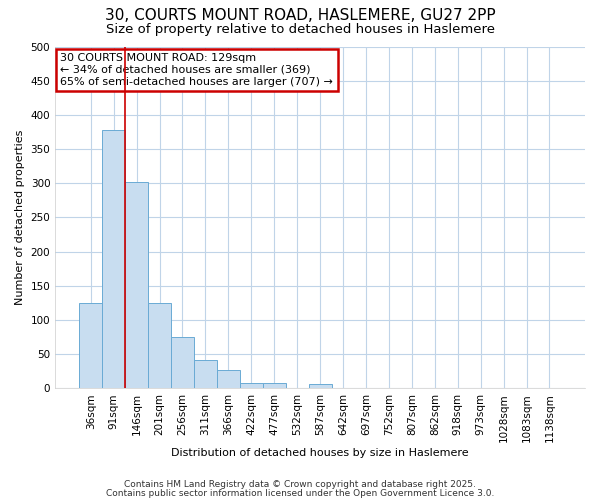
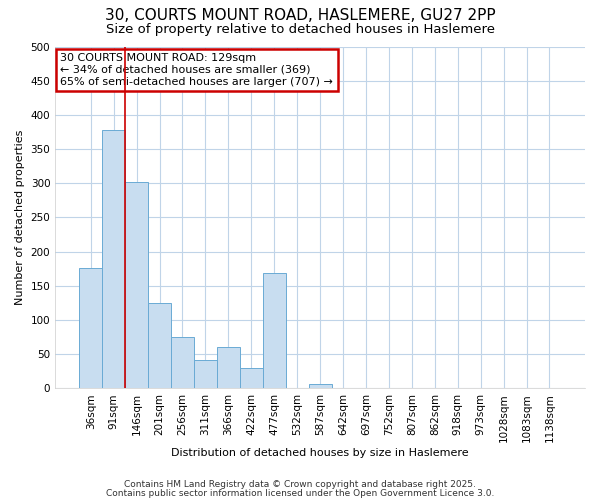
36sqm: 125 -> 176
366sqm: 27 -> 60
422sqm: 8 -> 30
477sqm: 8 -> 168
